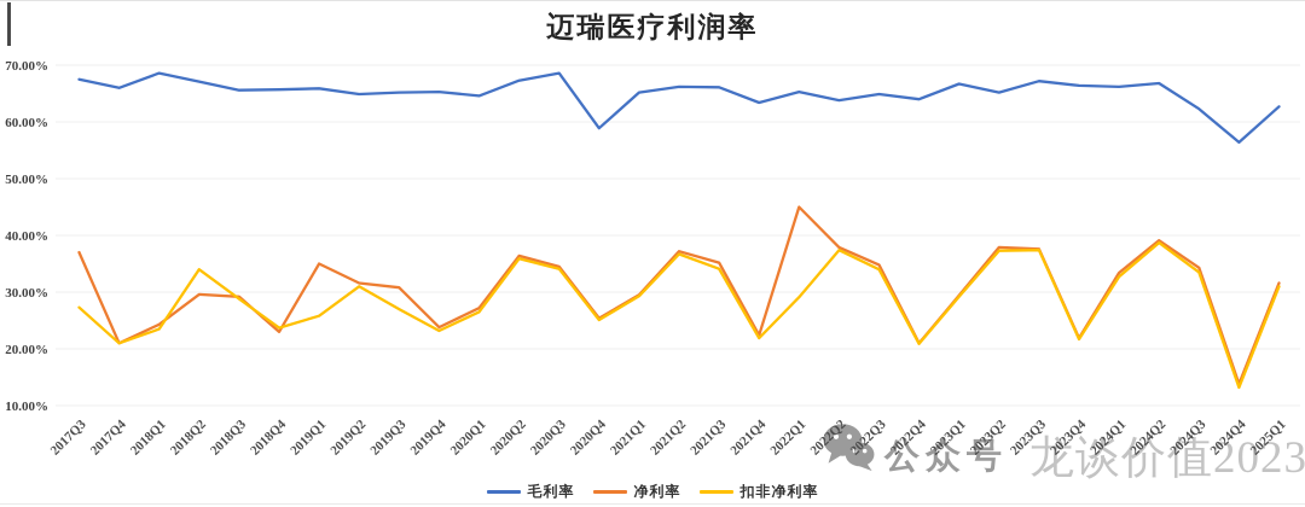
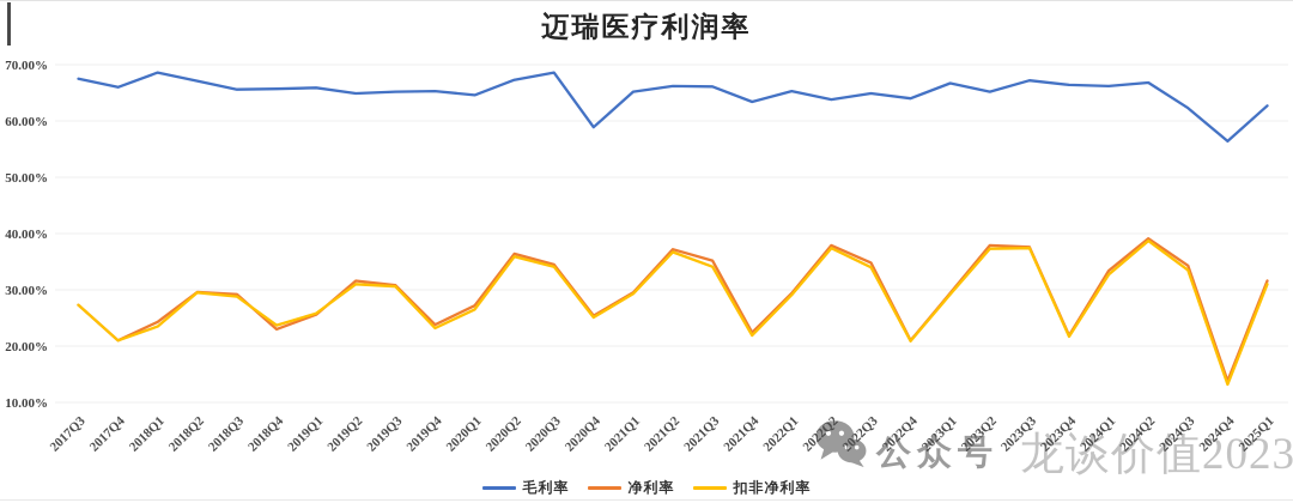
净利率/2017Q3: 37% -> 27%
扣非净利率/2018Q2: 34% -> 30%
净利率/2019Q1: 35% -> 26%
扣非净利率/2019Q3: 27% -> 31%
净利率/2022Q1: 45% -> 29%
